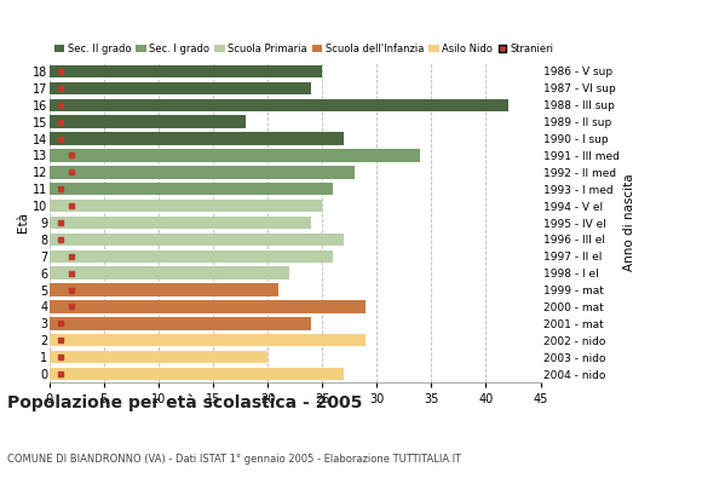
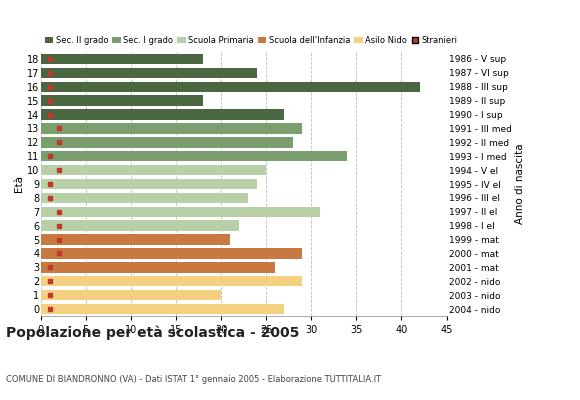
18: 25 -> 18
13: 34 -> 29
11: 26 -> 34
8: 27 -> 23
7: 26 -> 31
3: 24 -> 26
